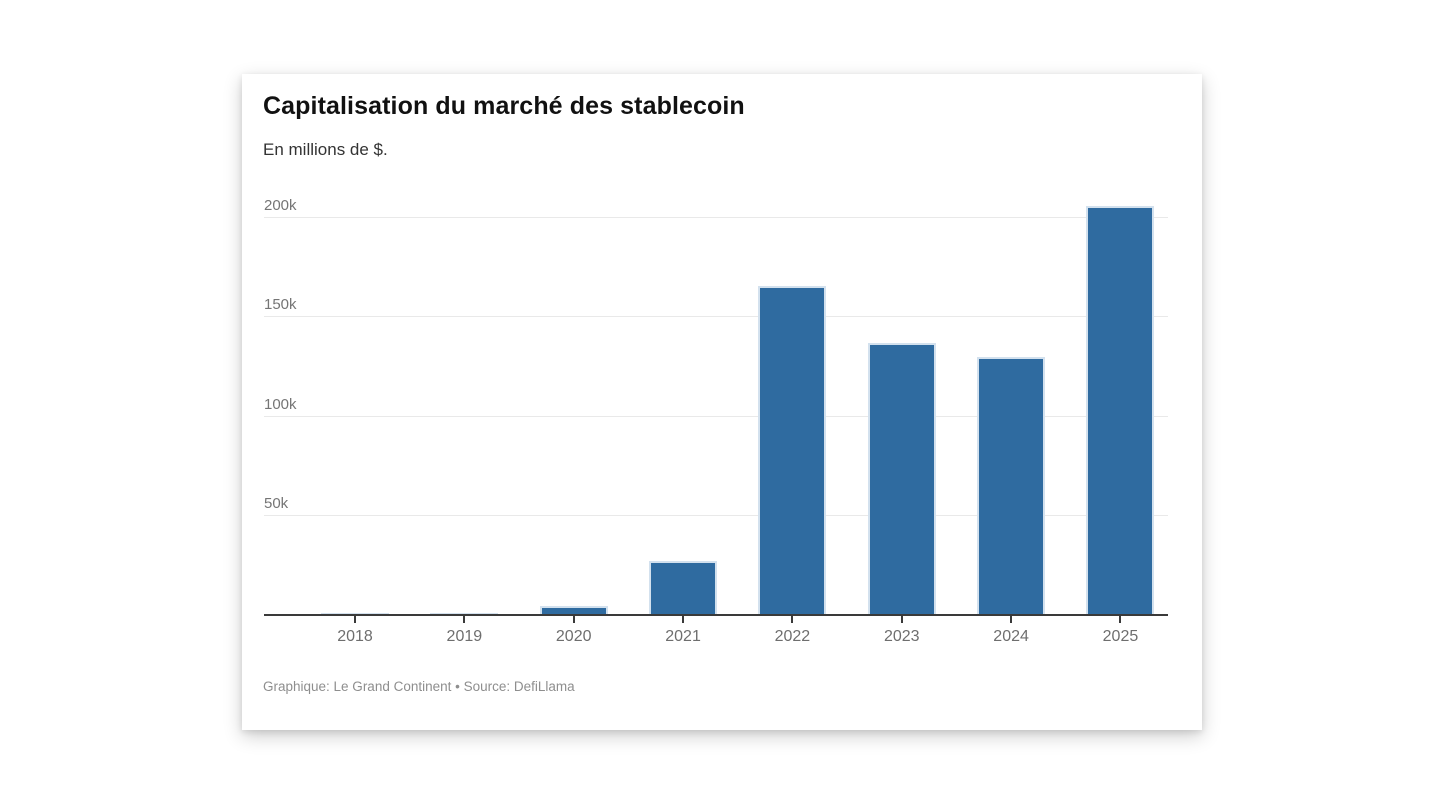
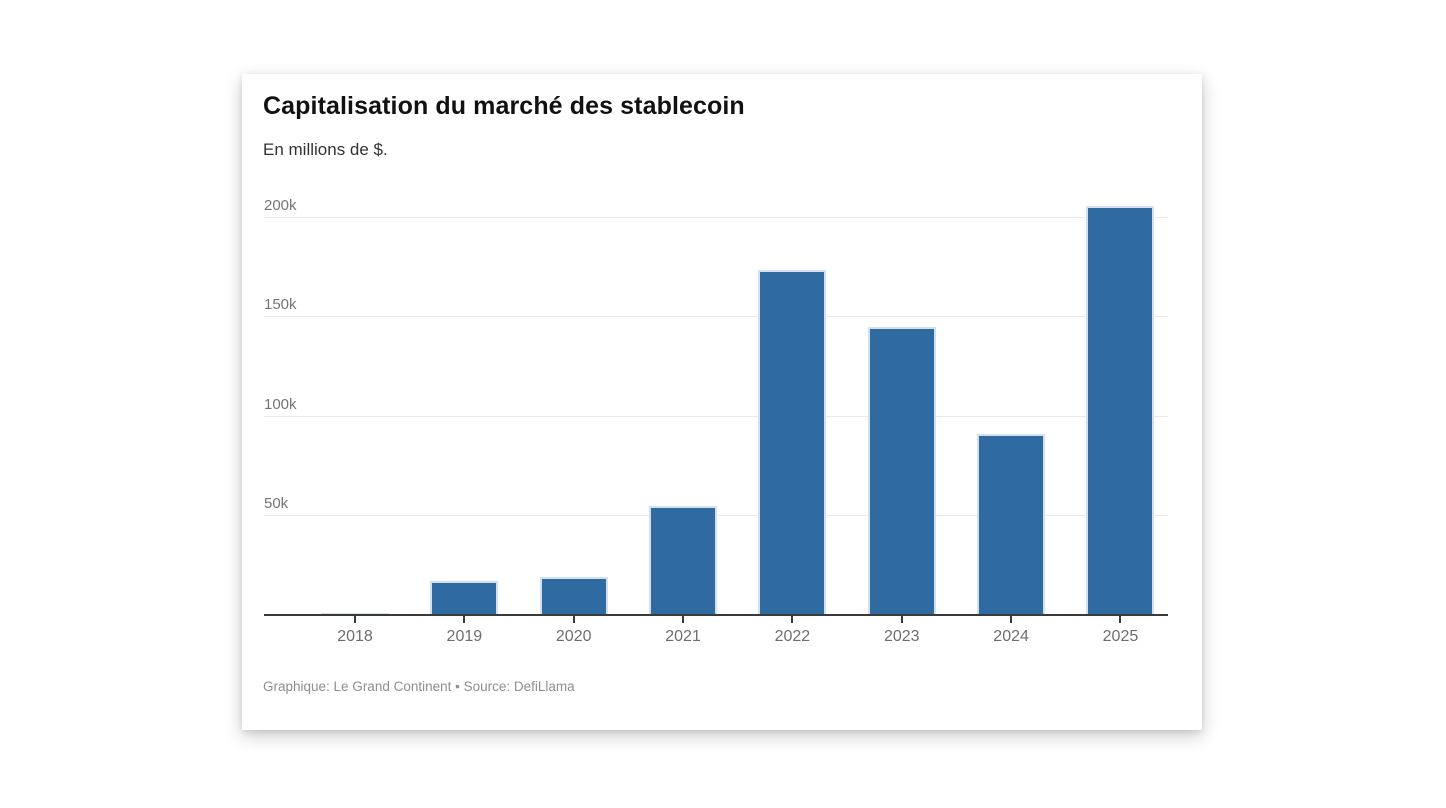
2019: 1k -> 17k
2020: 5k -> 19k
2021: 27k -> 55k
2022: 166k -> 174k
2023: 137k -> 145k
2024: 130k -> 91k
